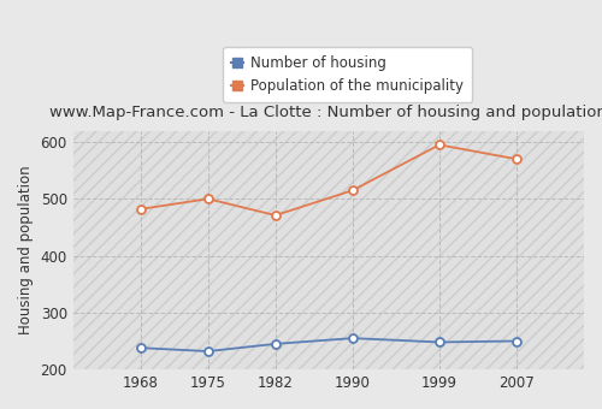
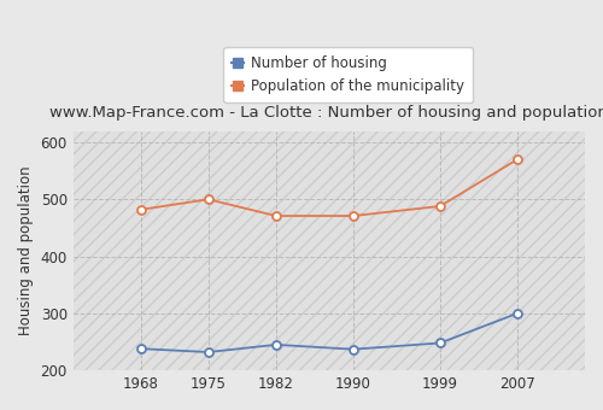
Number of housing/1990: 255 -> 237
Population of the municipality/1990: 515 -> 471
Population of the municipality/1999: 595 -> 488
Number of housing/2007: 250 -> 300
